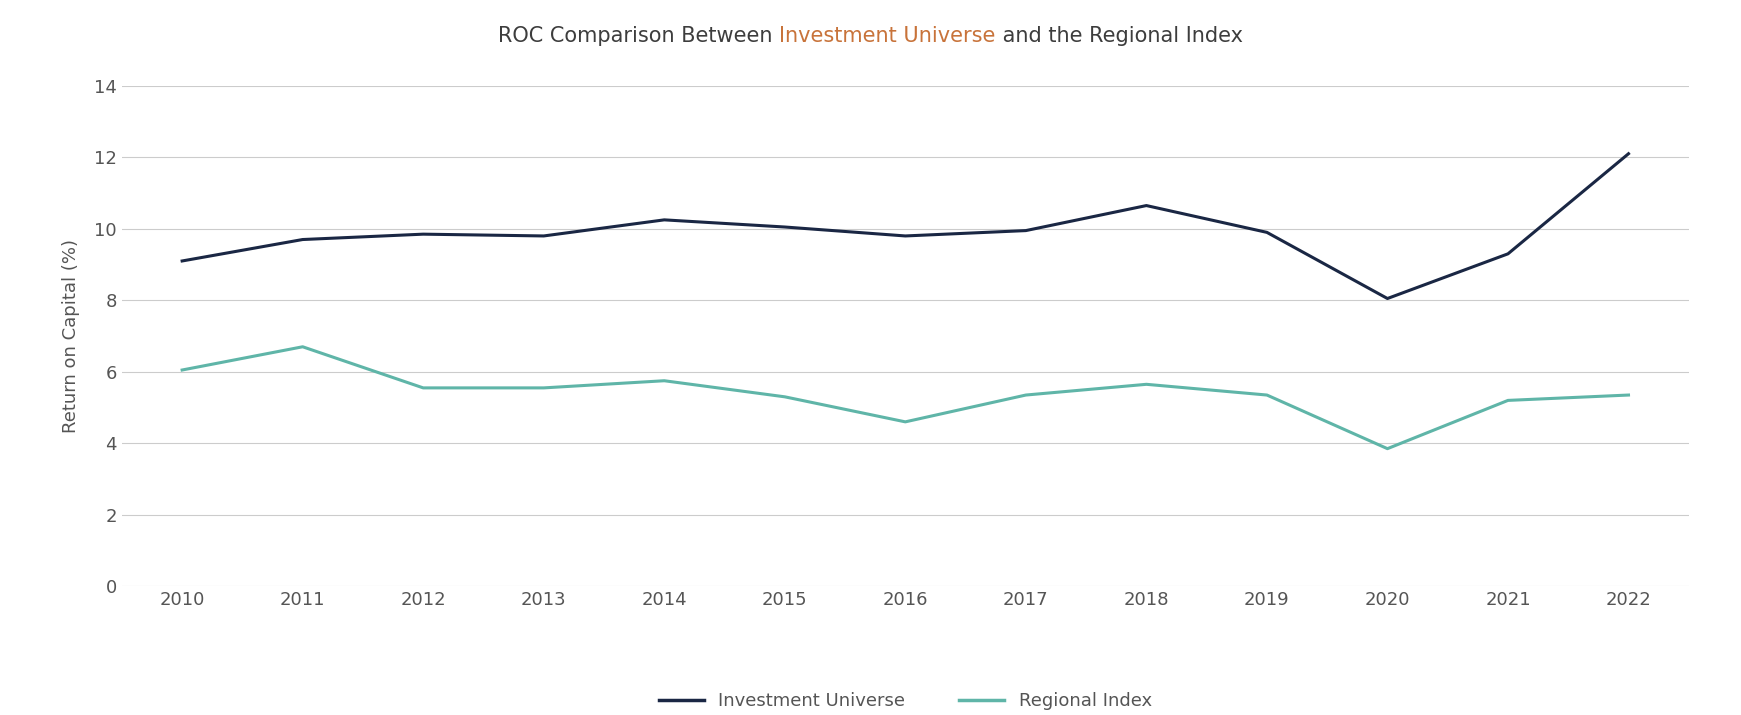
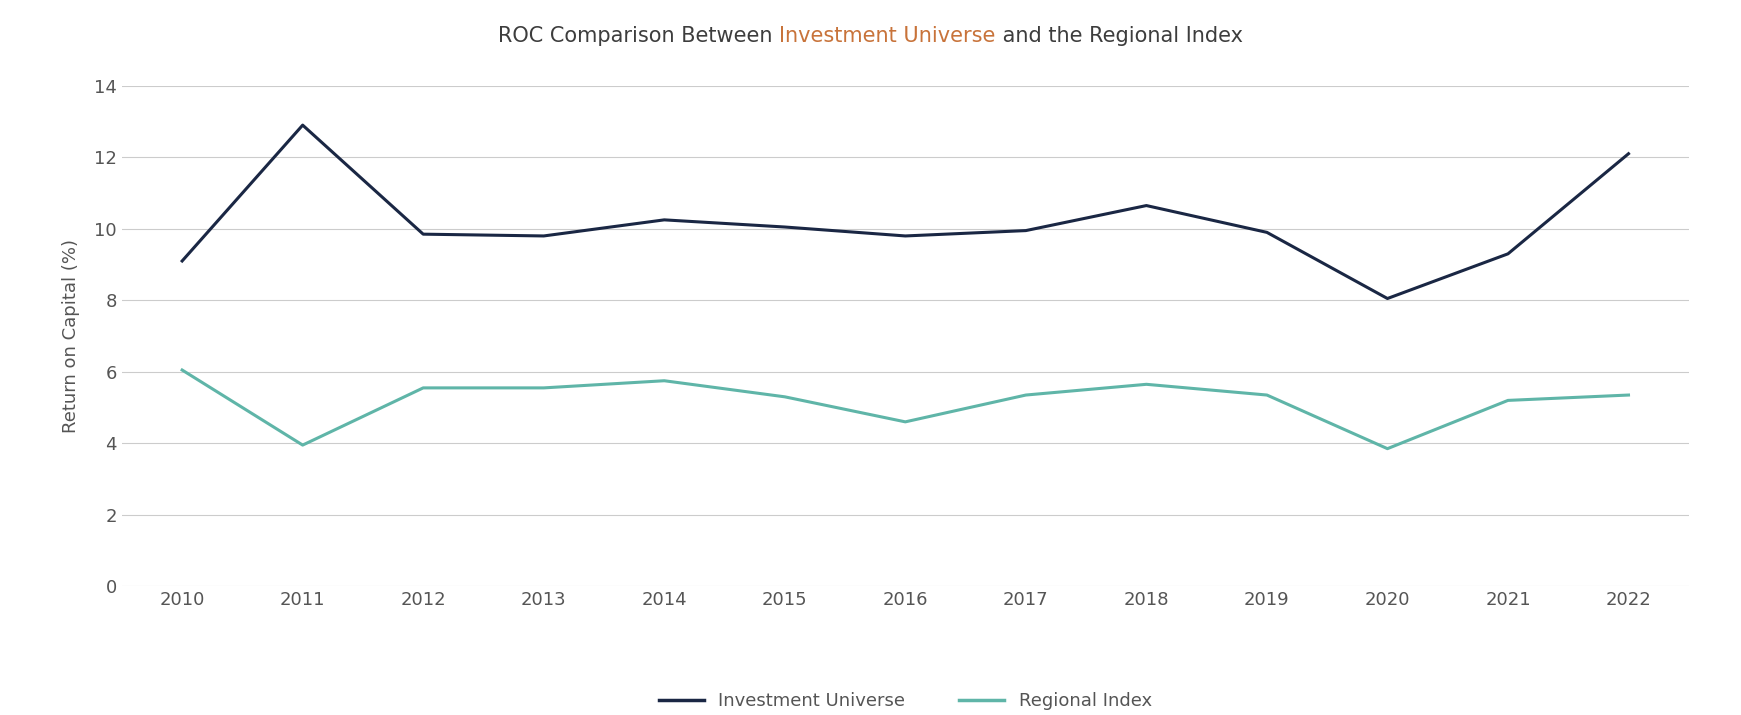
Investment Universe/2011: 9.70 -> 12.90
Regional Index/2011: 6.70 -> 3.95
